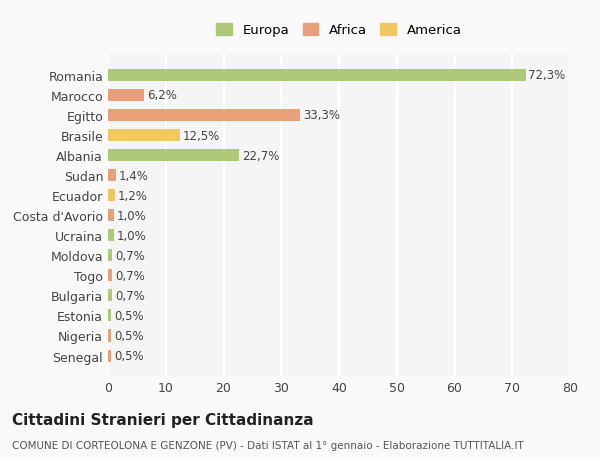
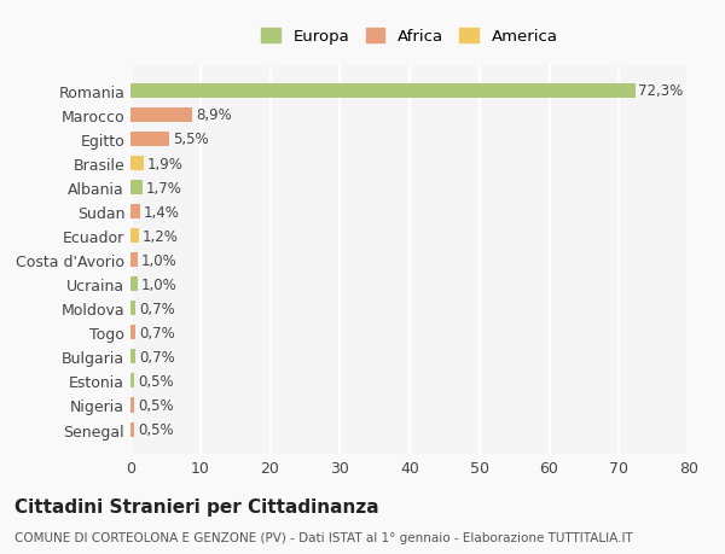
Marocco: 6,2% -> 8,9%
Egitto: 33,3% -> 5,5%
Brasile: 12,5% -> 1,9%
Albania: 22,7% -> 1,7%
